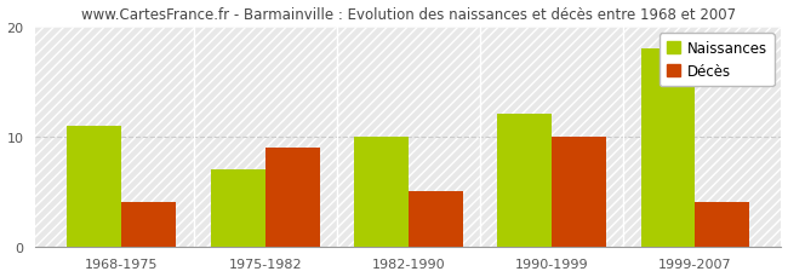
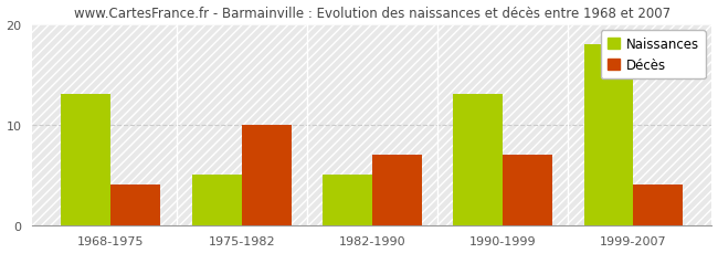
Naissances/1968-1975: 11 -> 13
Naissances/1975-1982: 7 -> 5
Décès/1975-1982: 9 -> 10
Naissances/1982-1990: 10 -> 5
Décès/1982-1990: 5 -> 7
Naissances/1990-1999: 12 -> 13
Décès/1990-1999: 10 -> 7
